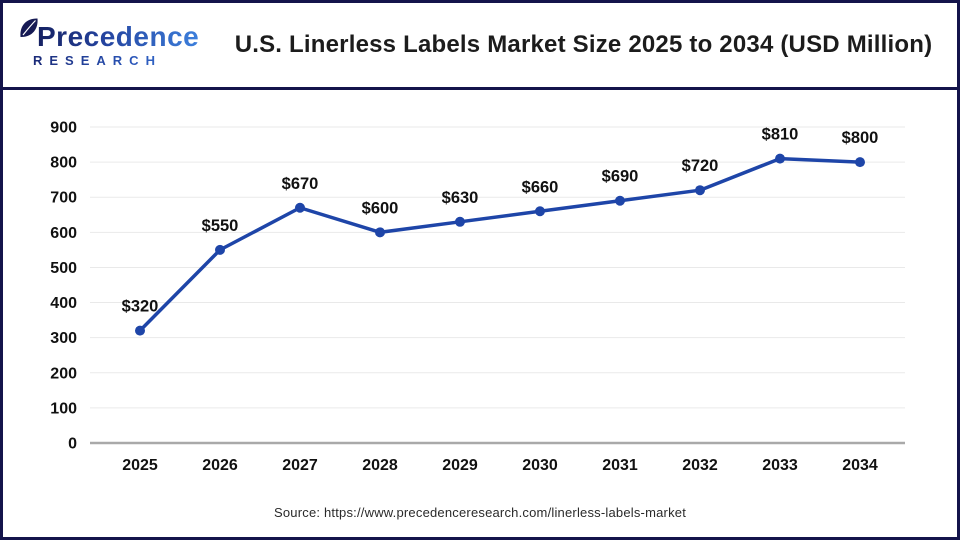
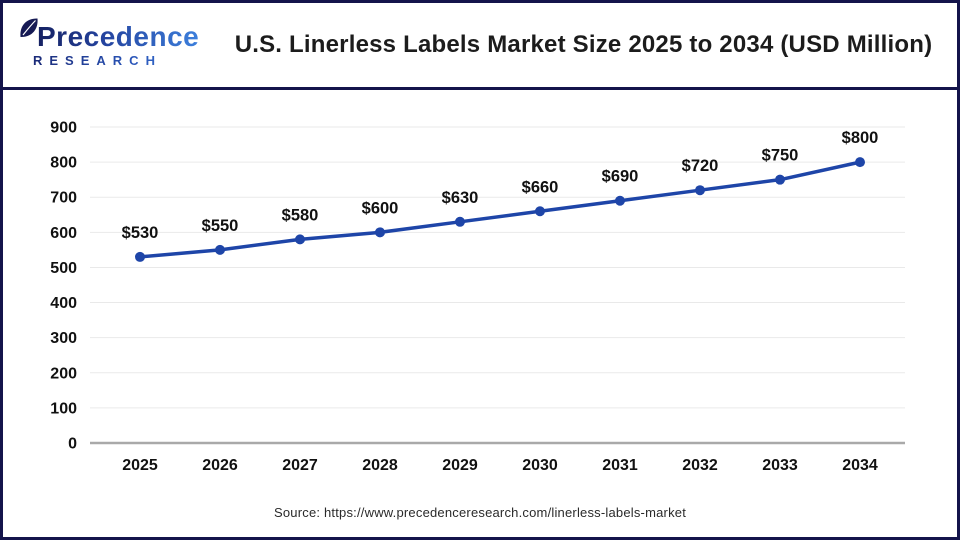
2025: $320 -> $530
2027: $670 -> $580
2033: $810 -> $750
